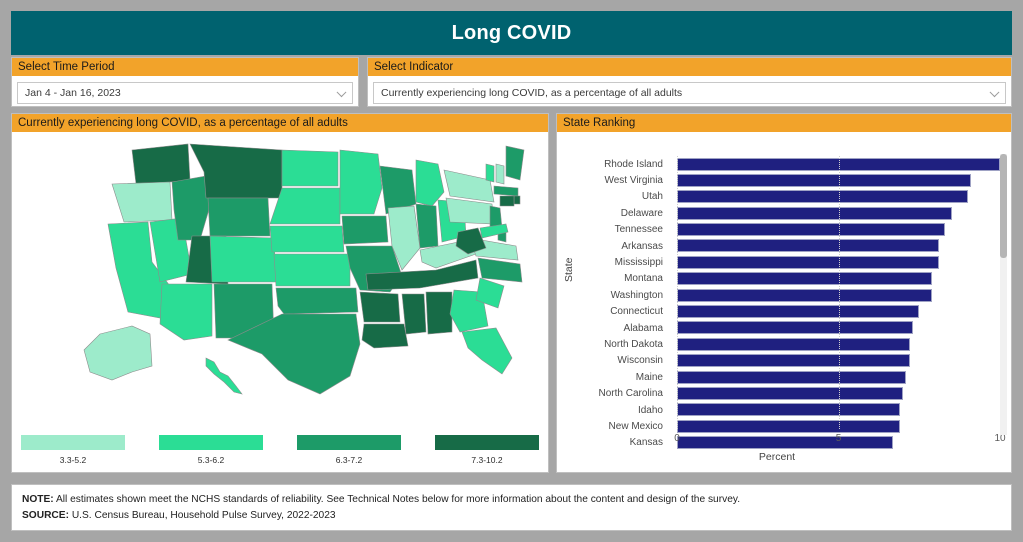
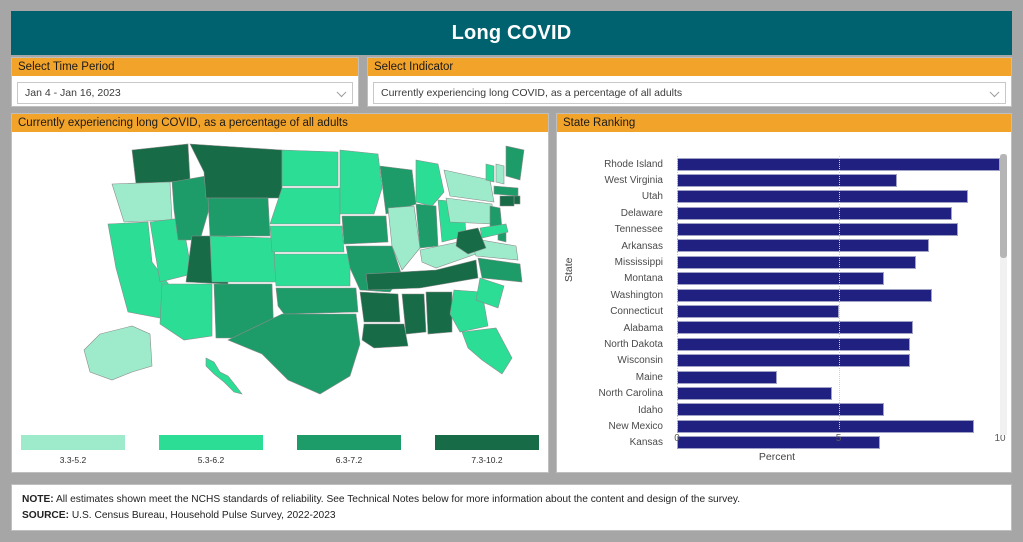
West Virginia: 9.1 -> 6.8
Tennessee: 8.3 -> 8.7
Arkansas: 8.1 -> 7.8
Mississippi: 8.1 -> 7.4
Montana: 7.9 -> 6.4
Connecticut: 7.5 -> 5.0
Maine: 7.1 -> 3.1
North Carolina: 7.0 -> 4.8
Idaho: 6.9 -> 6.4
New Mexico: 6.9 -> 9.2
Kansas: 6.7 -> 6.3
